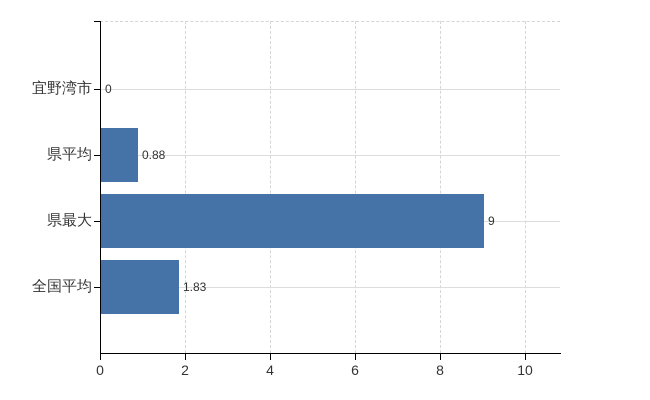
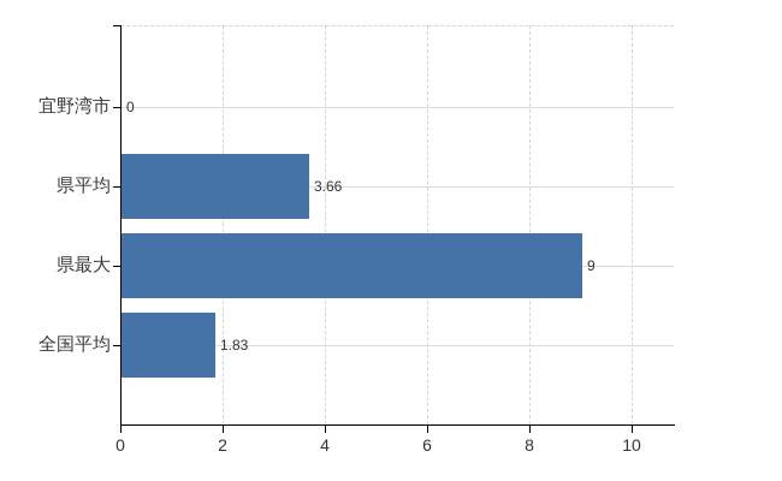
県平均: 0.88 -> 3.66
